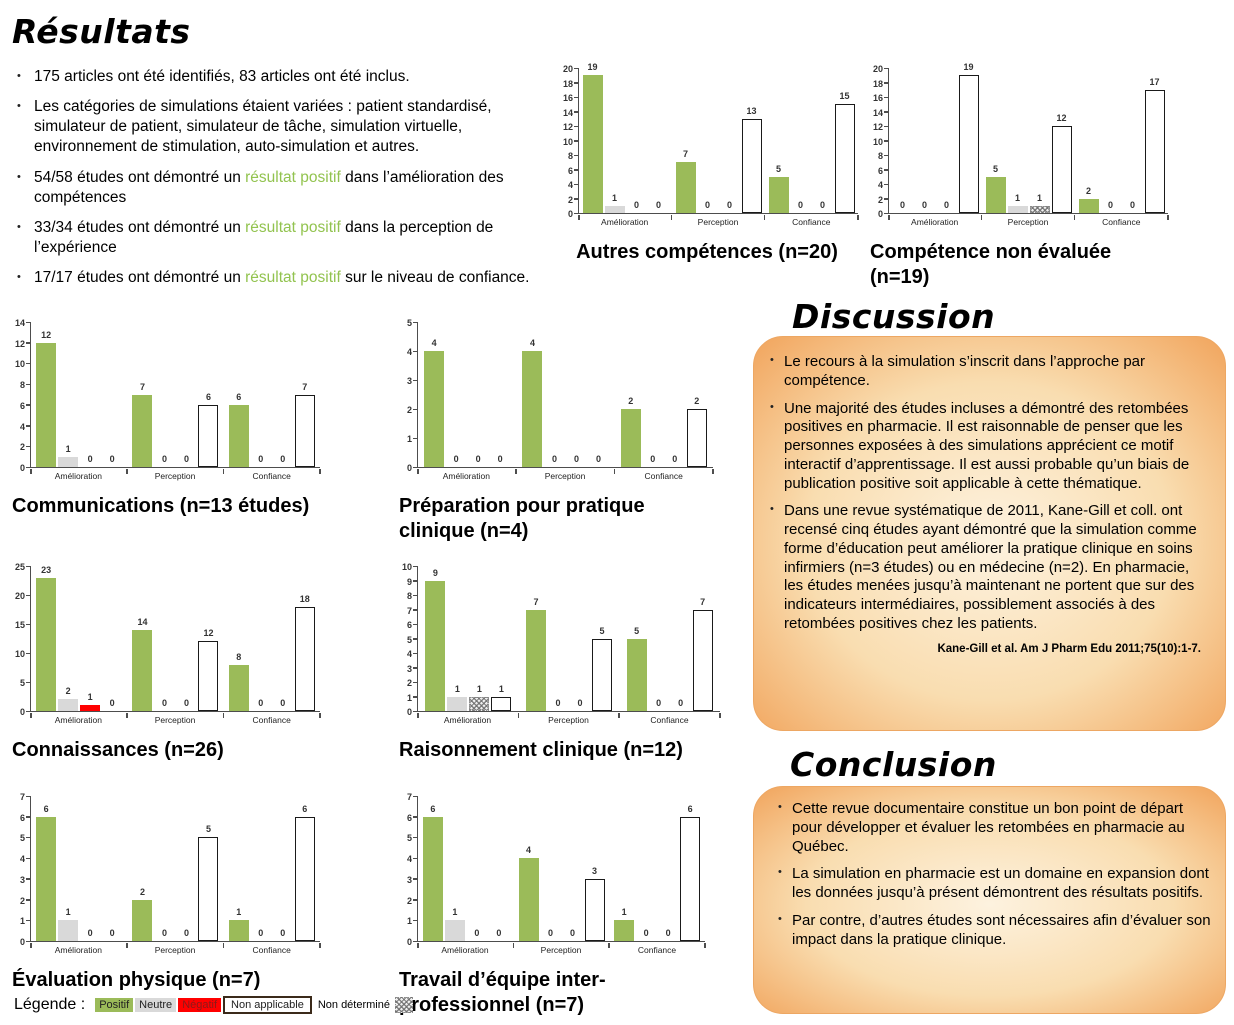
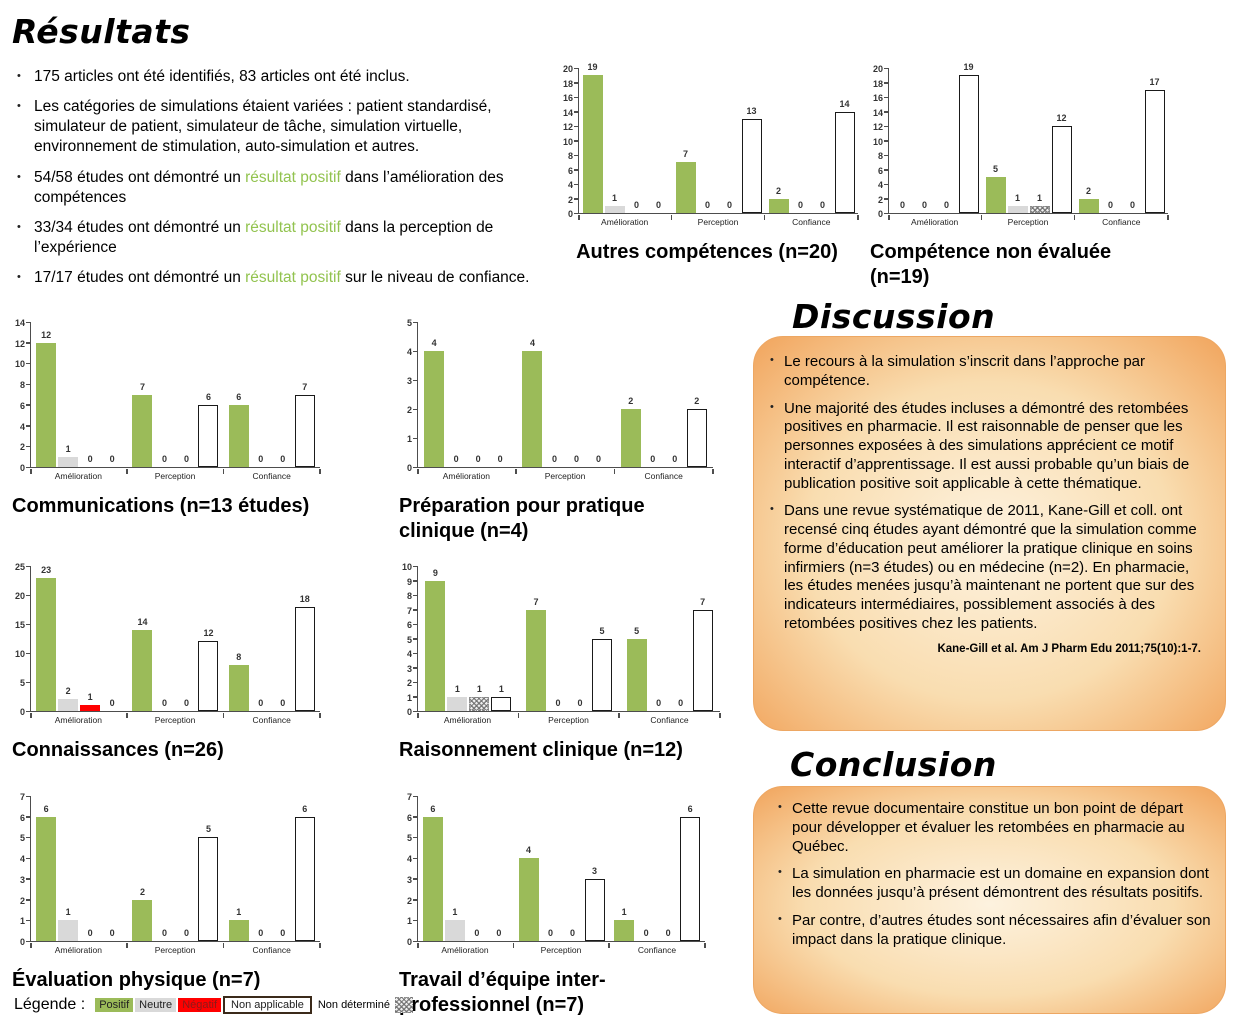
Autres compétences (n=20)/Positif/Confiance: 5 -> 2
Autres compétences (n=20)/Non applicable/Confiance: 15 -> 14
